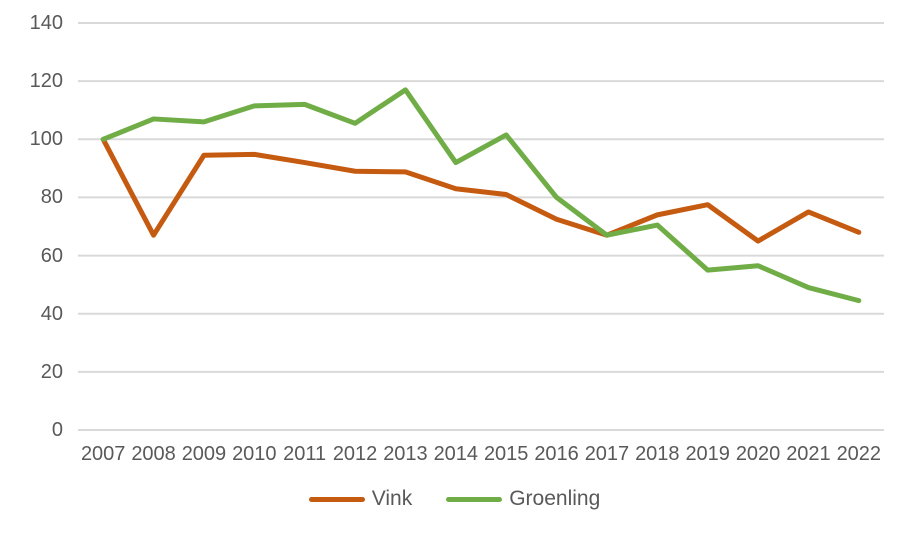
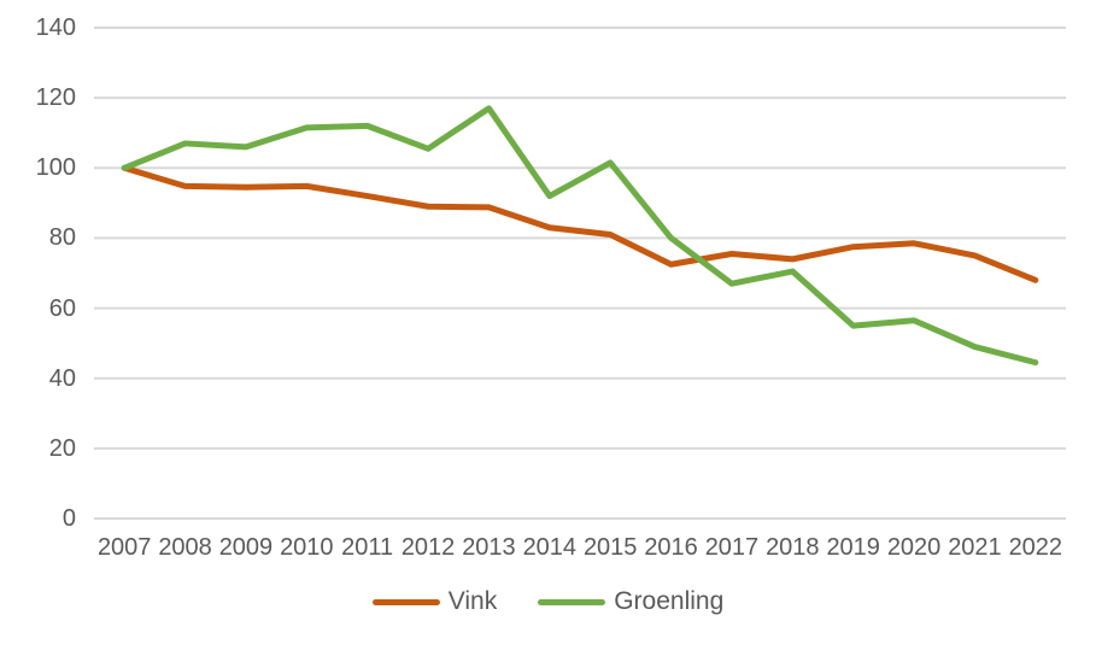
Vink/2008: 67 -> 95
Vink/2017: 67 -> 76
Vink/2020: 65 -> 78
